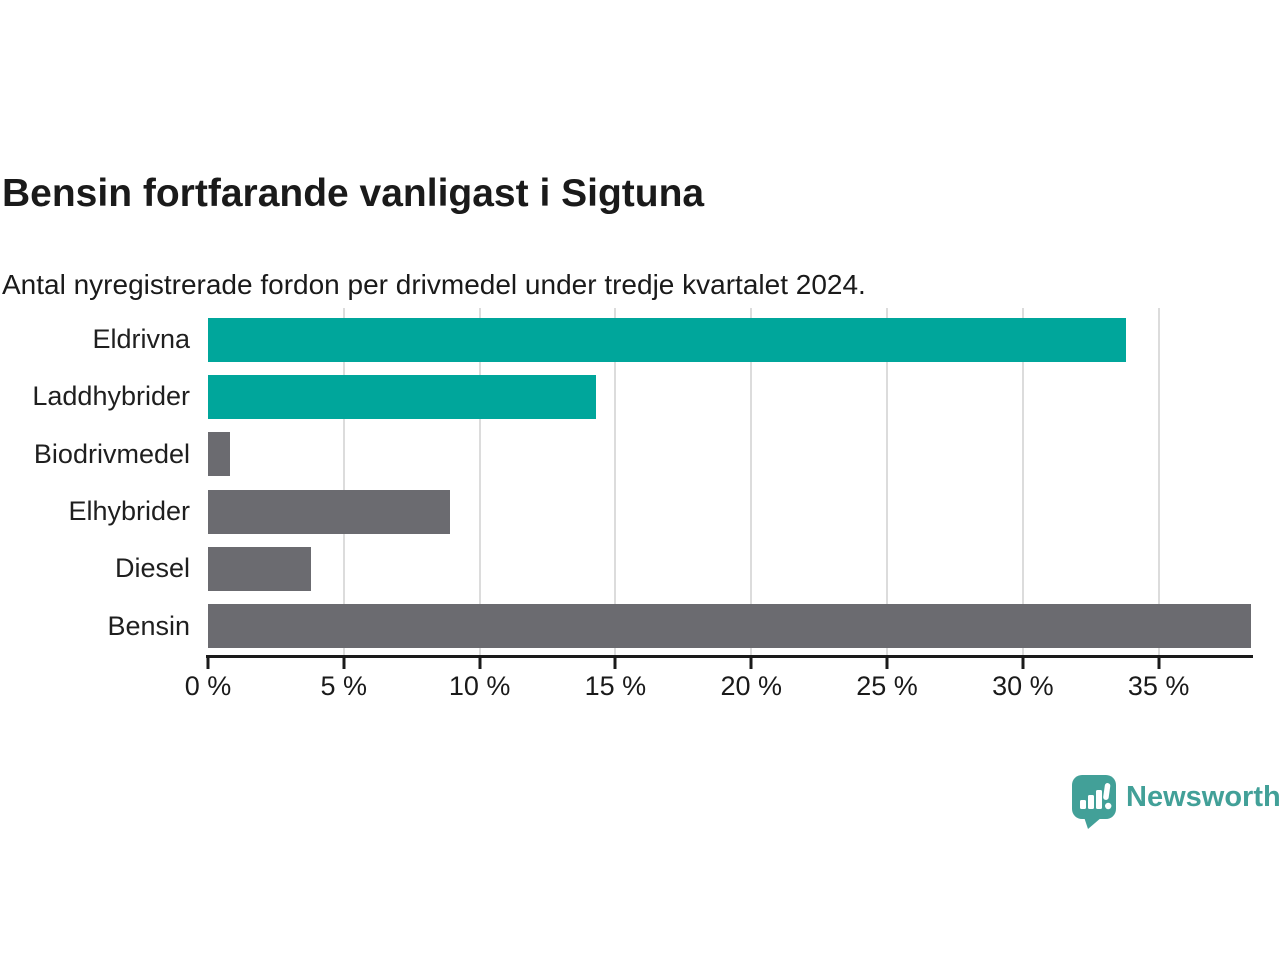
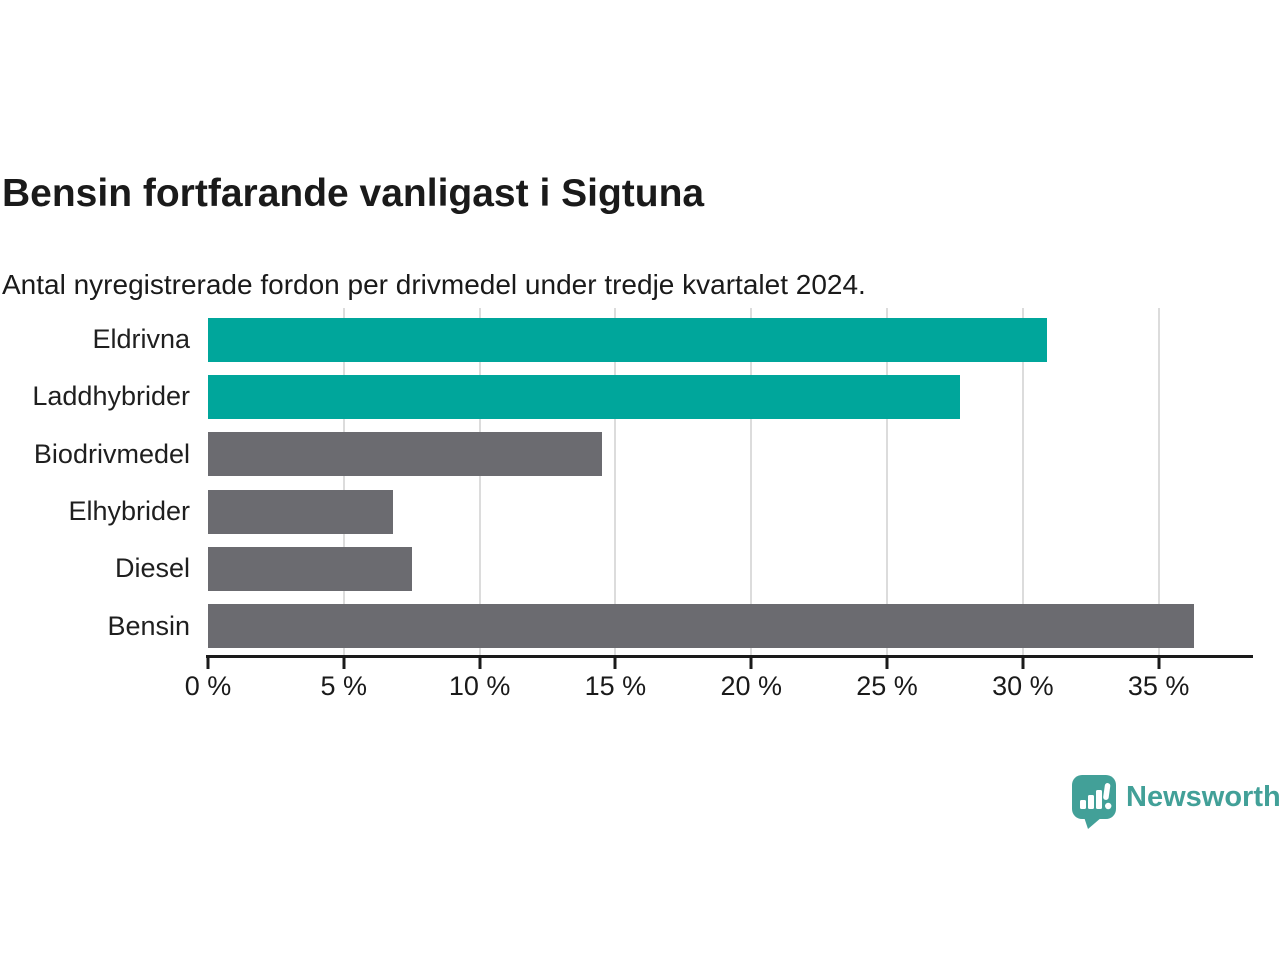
Eldrivna: 33.8% -> 30.9%
Laddhybrider: 14.3% -> 27.7%
Biodrivmedel: 0.8% -> 14.5%
Elhybrider: 8.9% -> 6.8%
Diesel: 3.8% -> 7.5%
Bensin: 38.4% -> 36.3%
